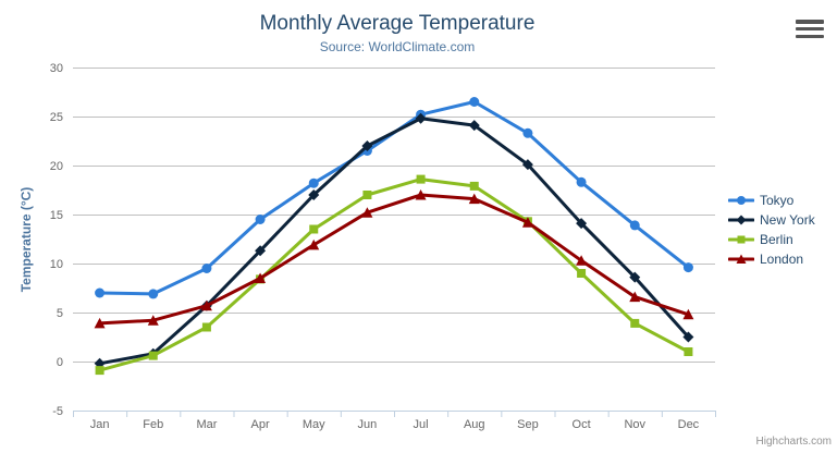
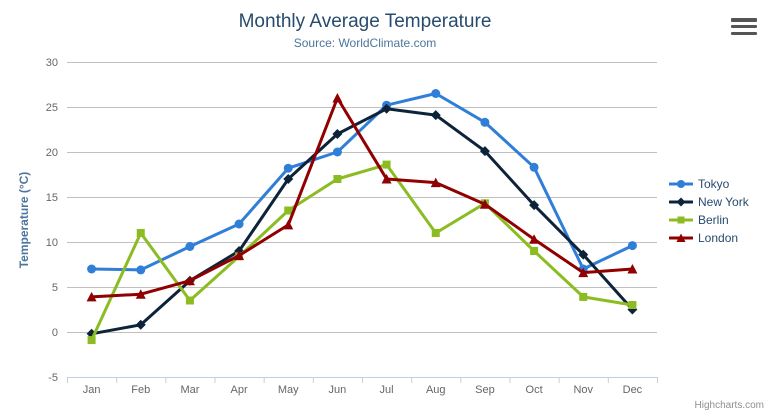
Berlin/Feb: 1 -> 11
Tokyo/Apr: 14 -> 12
New York/Apr: 11 -> 9
Tokyo/Jun: 22 -> 20
London/Jun: 15 -> 26
Berlin/Aug: 18 -> 11
Tokyo/Nov: 14 -> 7
Berlin/Dec: 1 -> 3
London/Dec: 5 -> 7
